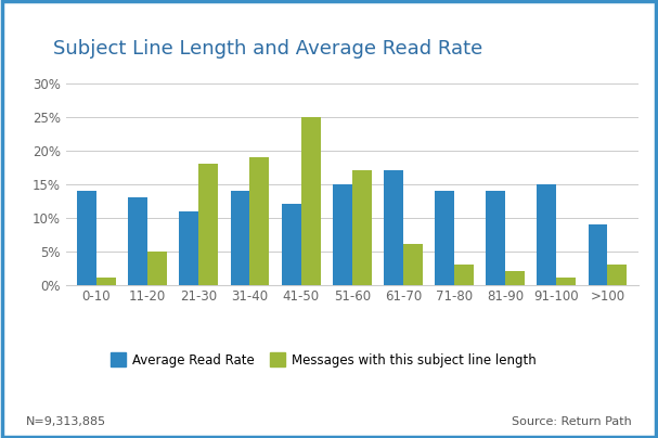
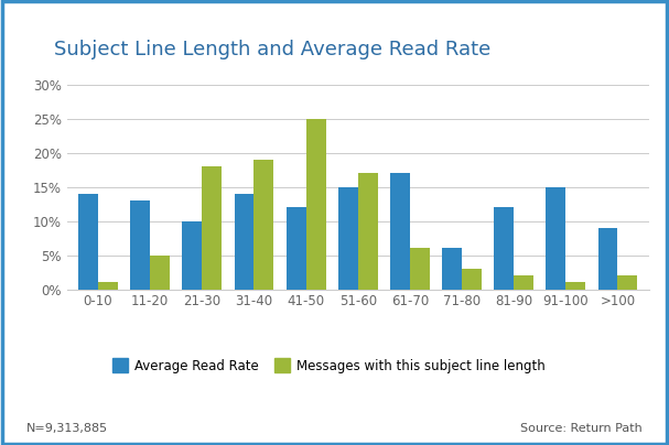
Average Read Rate/21-30: 11% -> 10%
Average Read Rate/71-80: 14% -> 6%
Average Read Rate/81-90: 14% -> 12%
Messages with this subject line length/>100: 3% -> 2%
